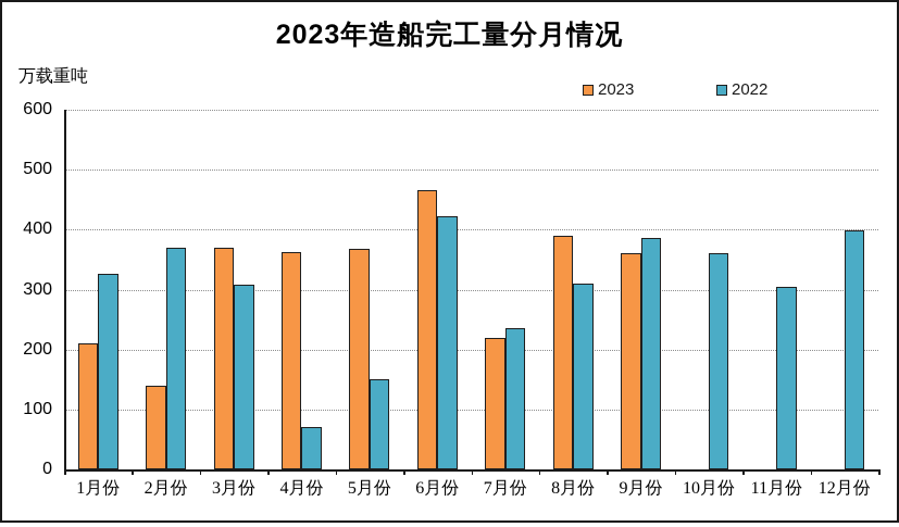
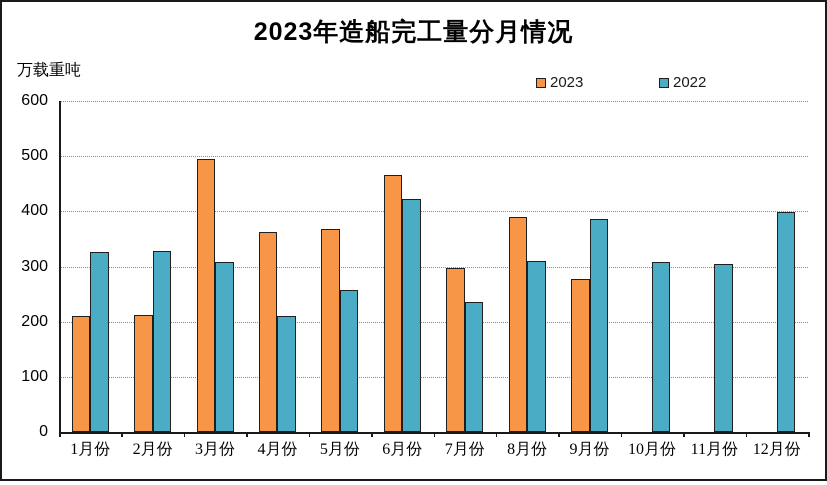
2023/2月份: 140 -> 210
2022/2月份: 370 -> 330
2023/3月份: 370 -> 500
2022/4月份: 70 -> 210
2022/5月份: 150 -> 260
2023/7月份: 220 -> 300
2023/9月份: 360 -> 280
2022/10月份: 360 -> 310
